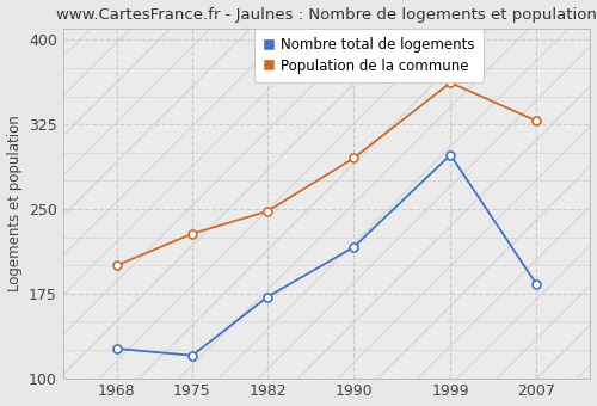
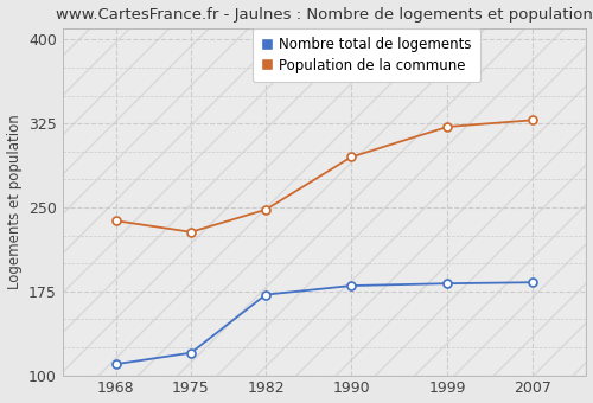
Nombre total de logements/1968: 126 -> 110
Population de la commune/1968: 200 -> 238
Nombre total de logements/1990: 216 -> 180
Nombre total de logements/1999: 298 -> 182
Population de la commune/1999: 362 -> 322
